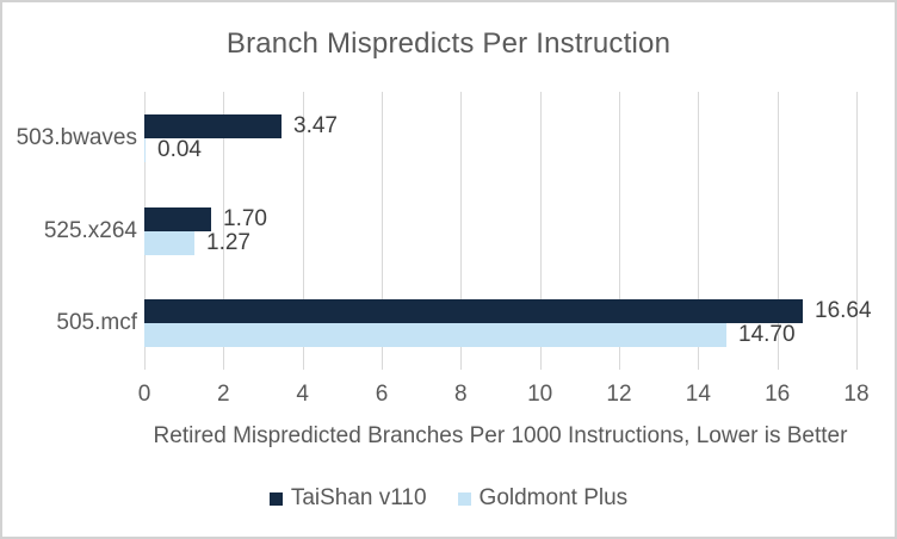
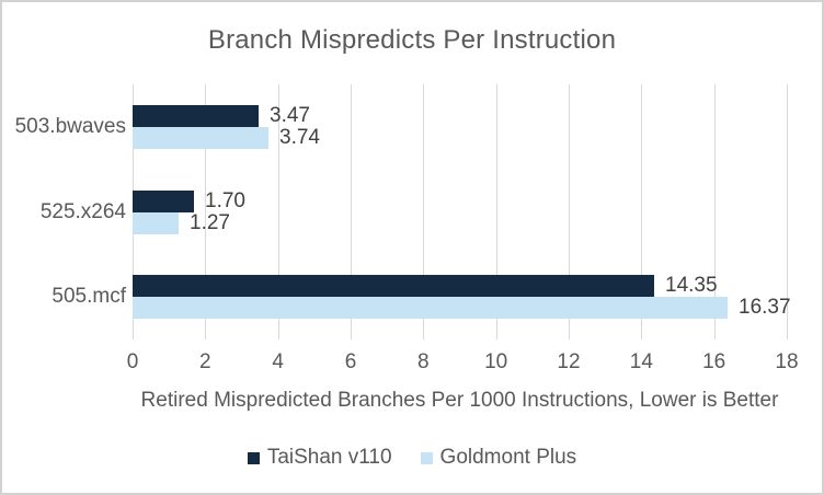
Goldmont Plus/503.bwaves: 0.04 -> 3.74
TaiShan v110/505.mcf: 16.64 -> 14.35
Goldmont Plus/505.mcf: 14.70 -> 16.37
